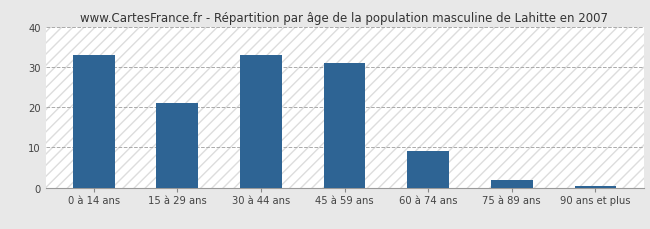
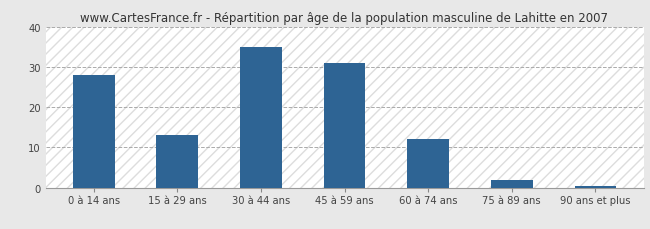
0 à 14 ans: 33.0 -> 28.0
15 à 29 ans: 21.0 -> 13.0
30 à 44 ans: 33.0 -> 35.0
60 à 74 ans: 9.0 -> 12.0
